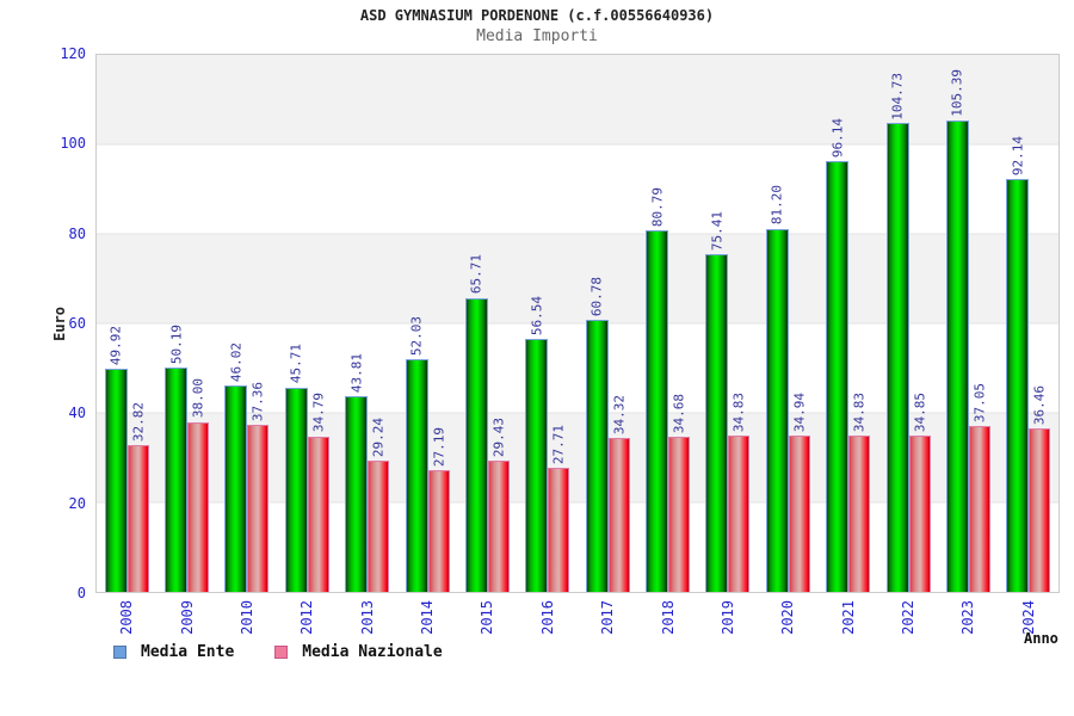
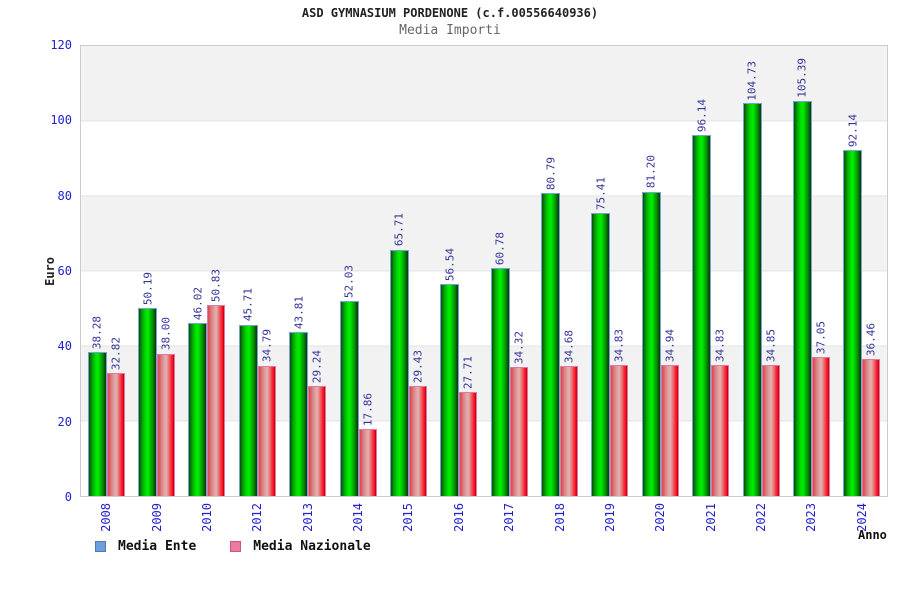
Media Ente/2008: 49.92 -> 38.28
Media Nazionale/2010: 37.36 -> 50.83
Media Nazionale/2014: 27.19 -> 17.86
